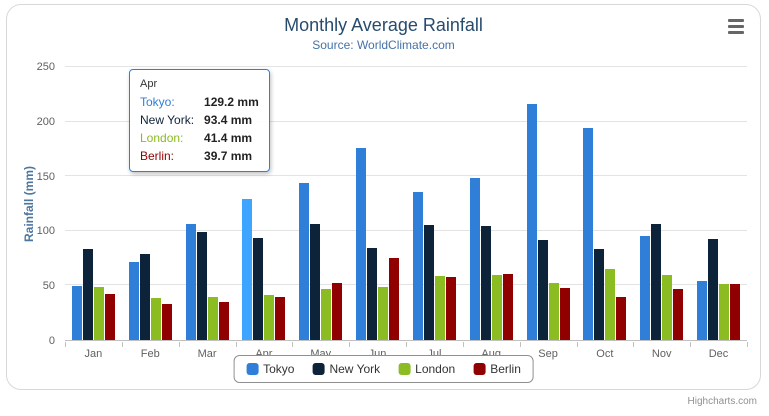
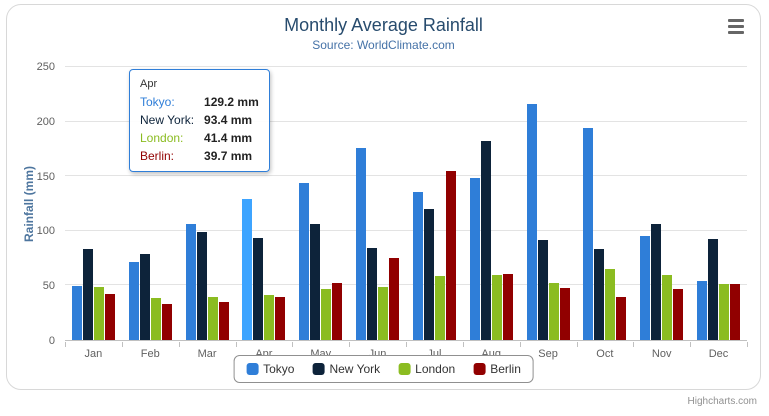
New York/Jul: 105 -> 120
Berlin/Jul: 57 -> 155
New York/Aug: 104 -> 182
